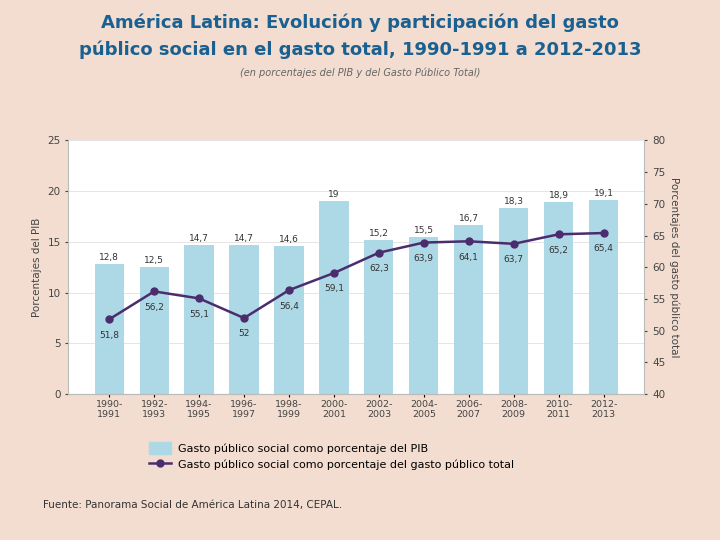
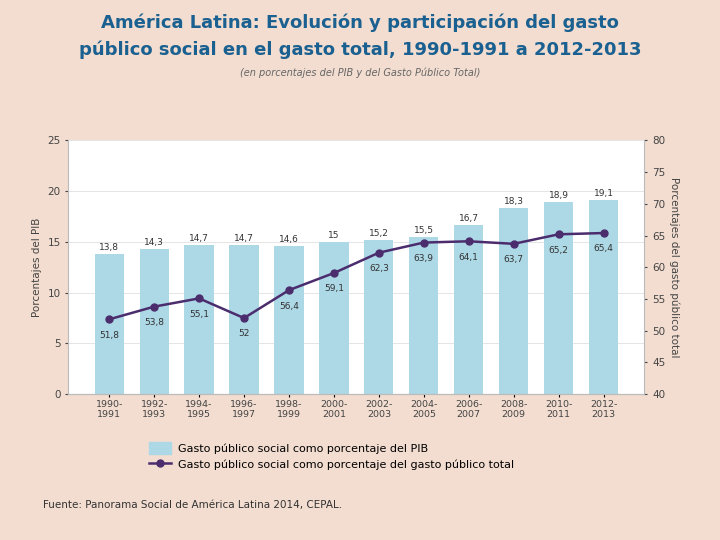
Gasto público social como porcentaje del PIB/1990- 1991: 12,8 -> 13,8
Gasto público social como porcentaje del PIB/1992- 1993: 12,5 -> 14,3
Gasto público social como porcentaje del gasto público total/1992- 1993: 56,2 -> 53,8
Gasto público social como porcentaje del PIB/2000- 2001: 19 -> 15
